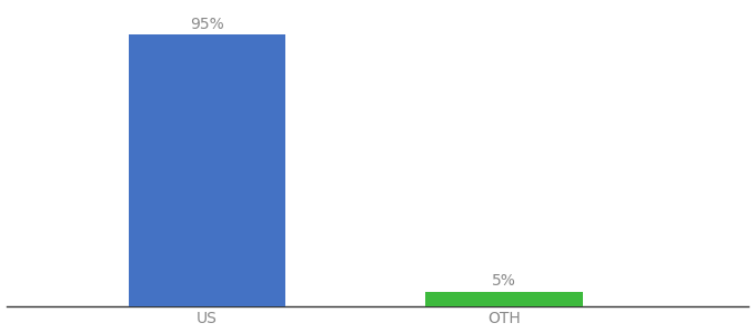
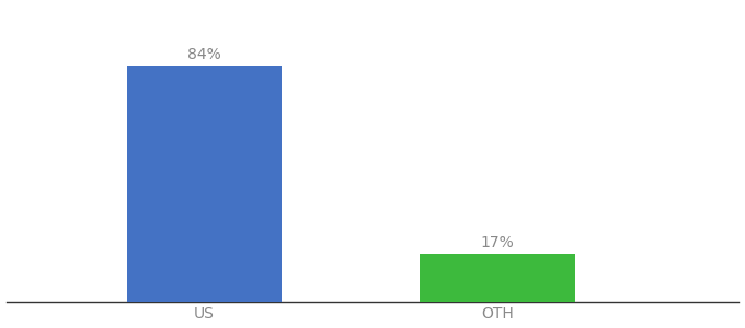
US: 95% -> 84%
OTH: 5% -> 17%
